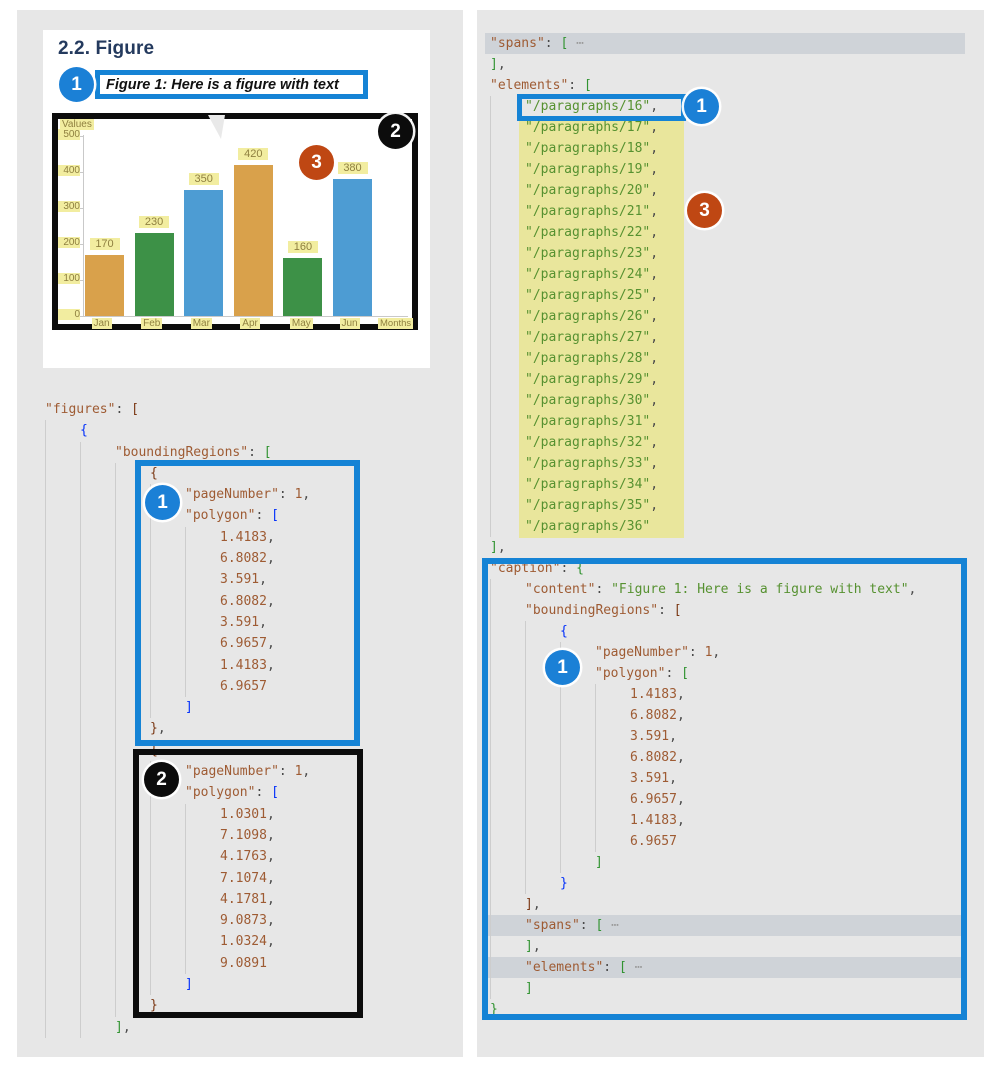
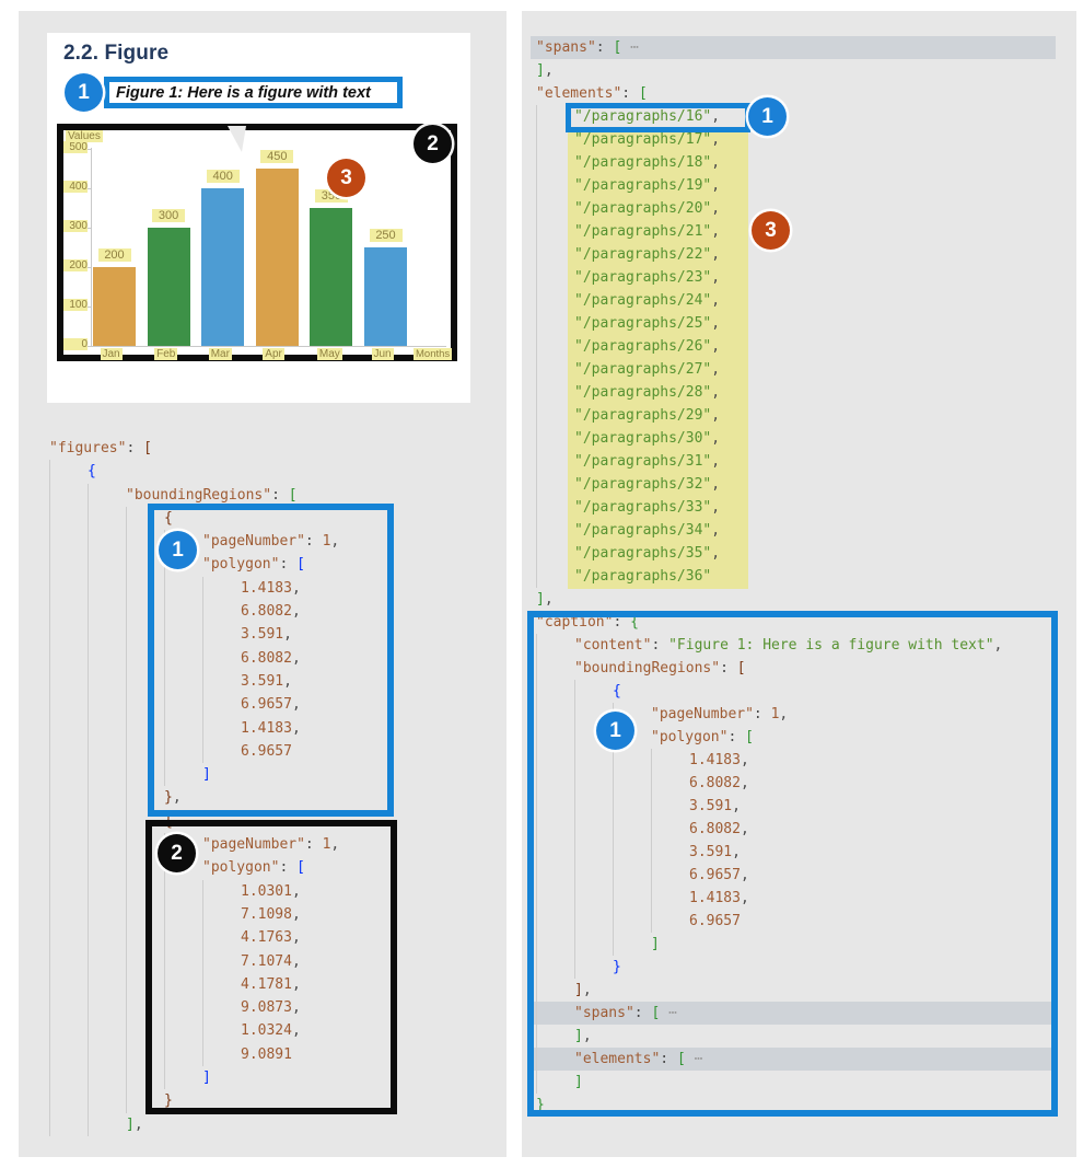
Jan: 170 -> 200
Feb: 230 -> 300
Mar: 350 -> 400
Apr: 420 -> 450
May: 160 -> 350
Jun: 380 -> 250
